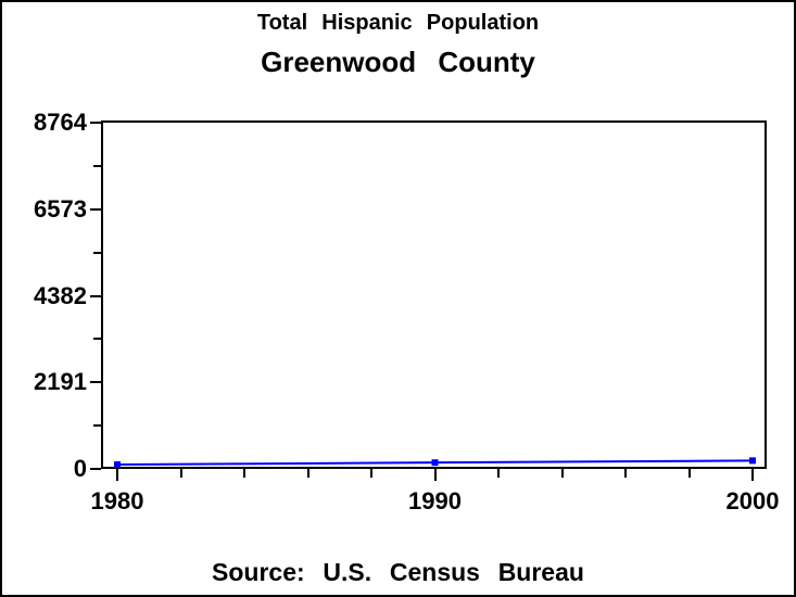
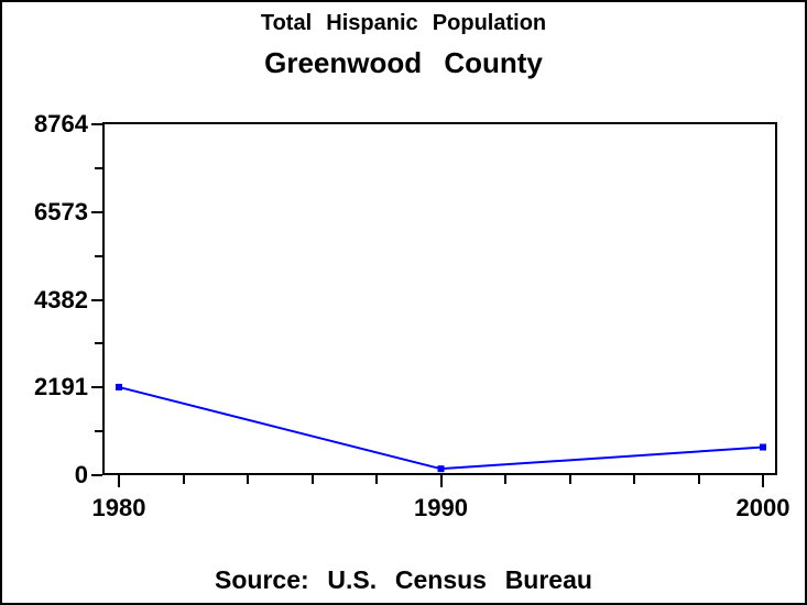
1980: 100 -> 2200
2000: 200 -> 700
